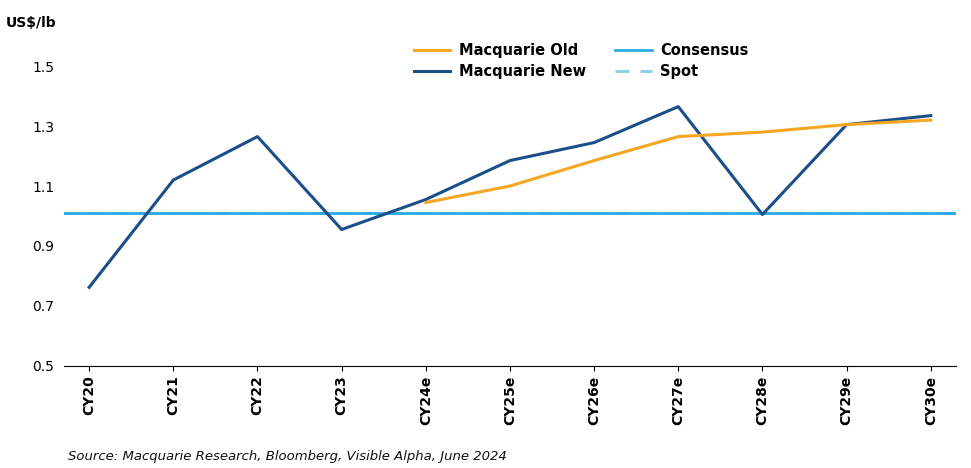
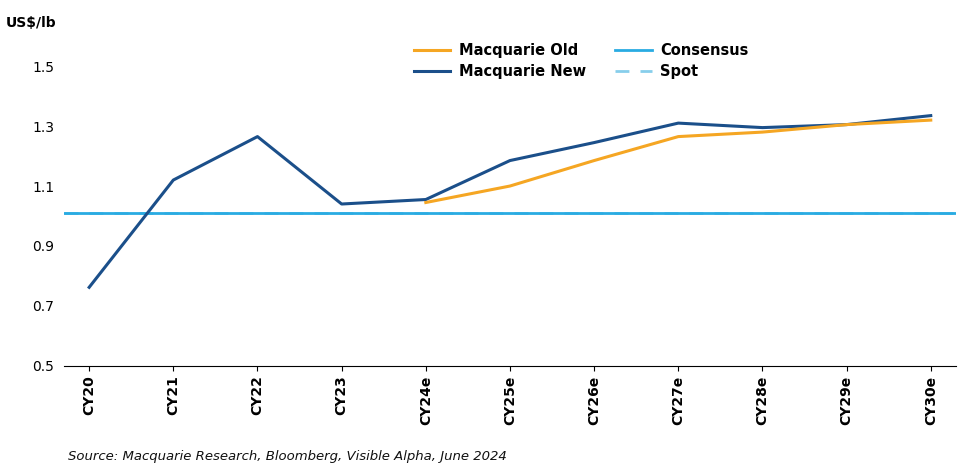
Macquarie New/CY23: 0.955 -> 1.040
Macquarie New/CY27e: 1.365 -> 1.310
Macquarie New/CY28e: 1.005 -> 1.295
